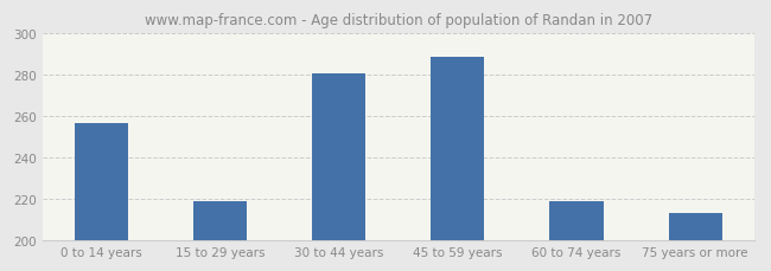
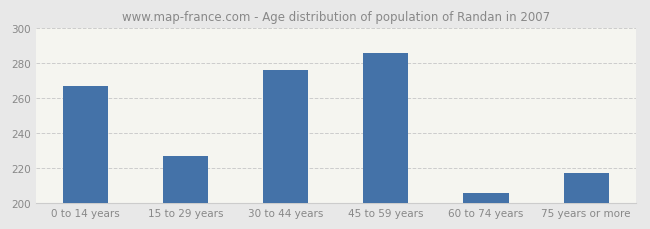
0 to 14 years: 257 -> 267
15 to 29 years: 219 -> 227
30 to 44 years: 281 -> 276
45 to 59 years: 289 -> 286
60 to 74 years: 219 -> 206
75 years or more: 213 -> 217
